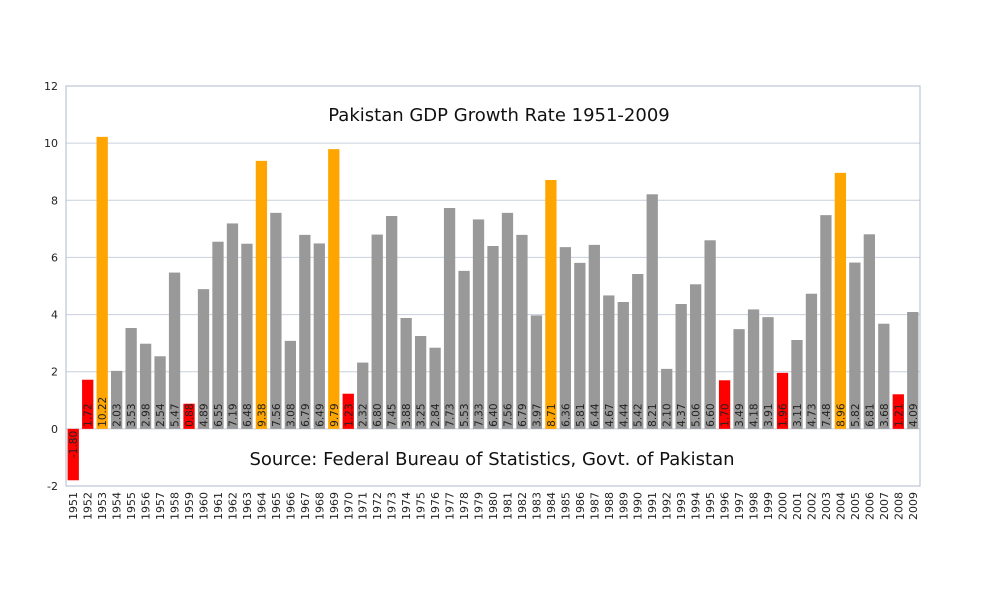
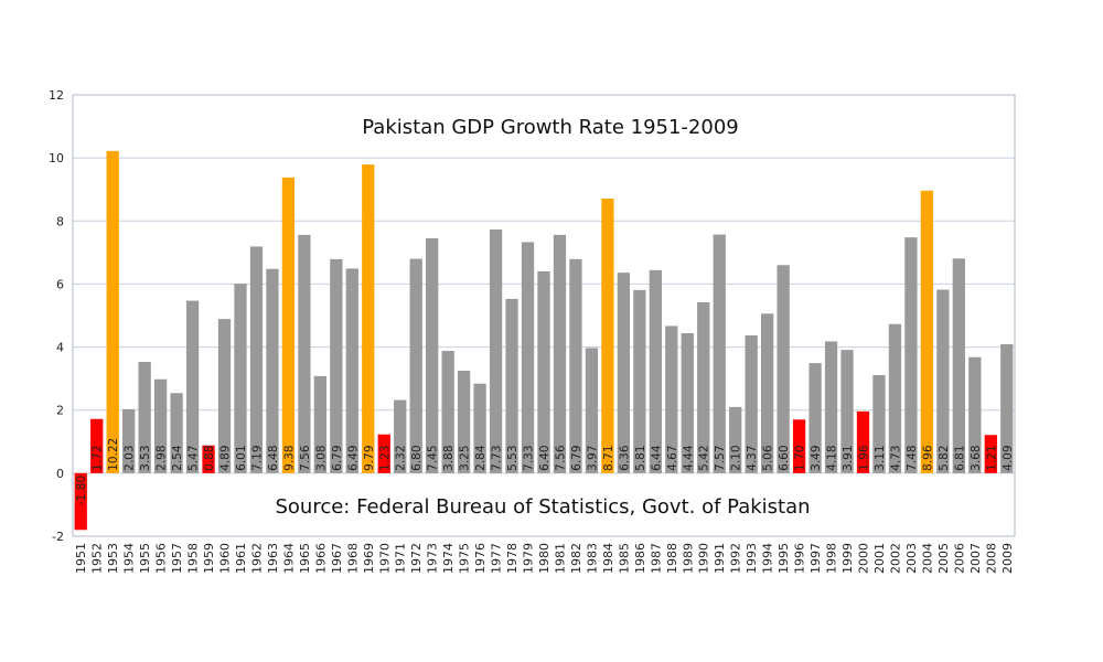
1961: 6.55 -> 6.01
1991: 8.21 -> 7.57
